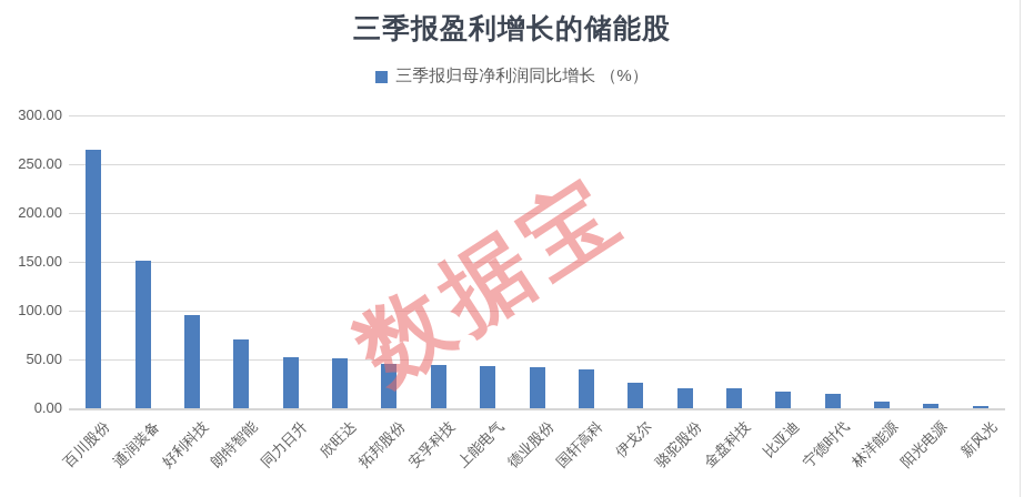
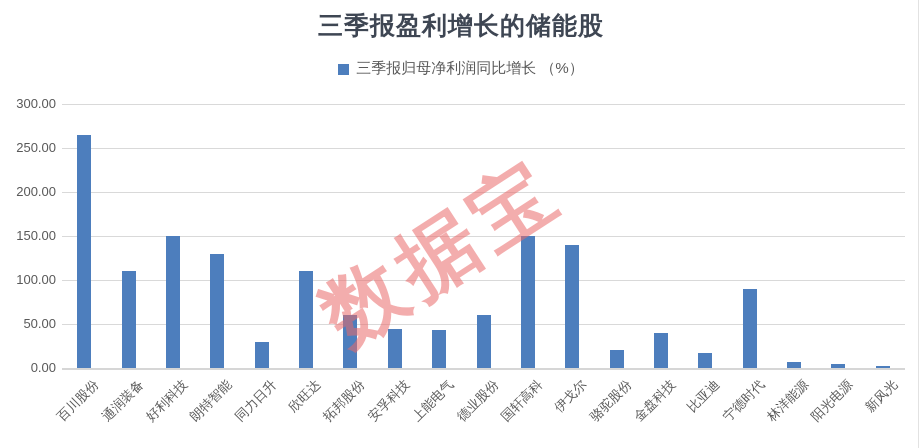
通润装备: 150 -> 110
好利科技: 100 -> 150
朗特智能: 70 -> 130
同力日升: 50 -> 30
欣旺达: 50 -> 110
拓邦股份: 40 -> 60
德业股份: 40 -> 60
国轩高科: 40 -> 150
伊戈尔: 30 -> 140
金盘科技: 20 -> 40
宁德时代: 10 -> 90
